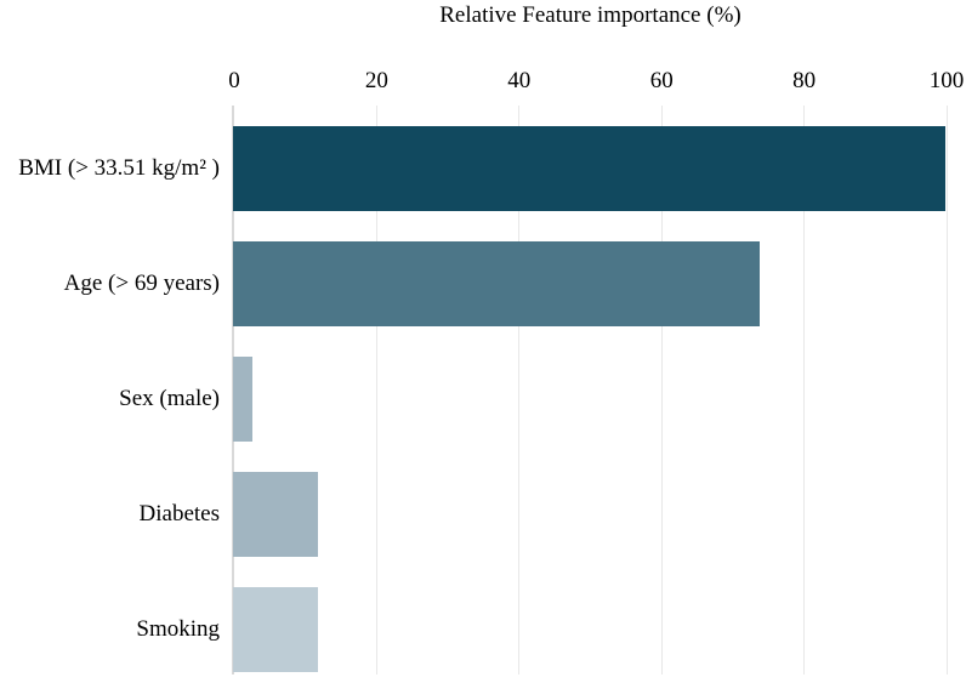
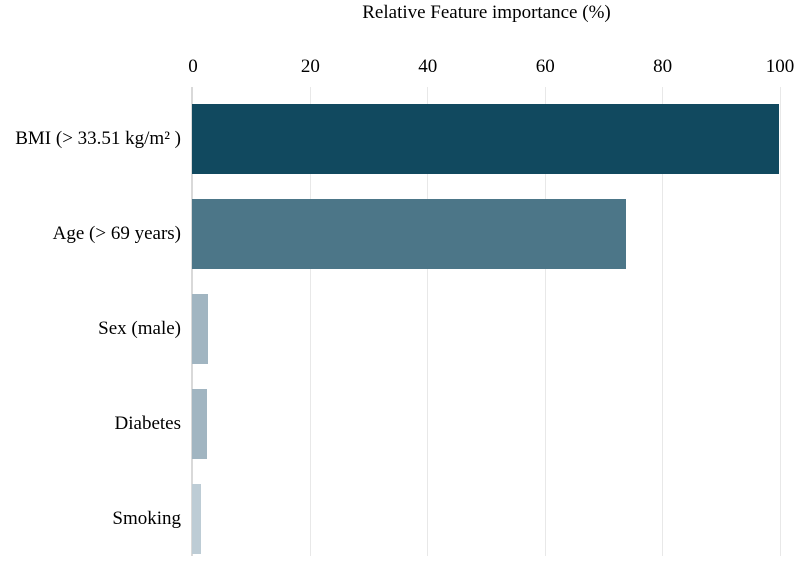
Diabetes: 12 -> 2
Smoking: 12 -> 2
